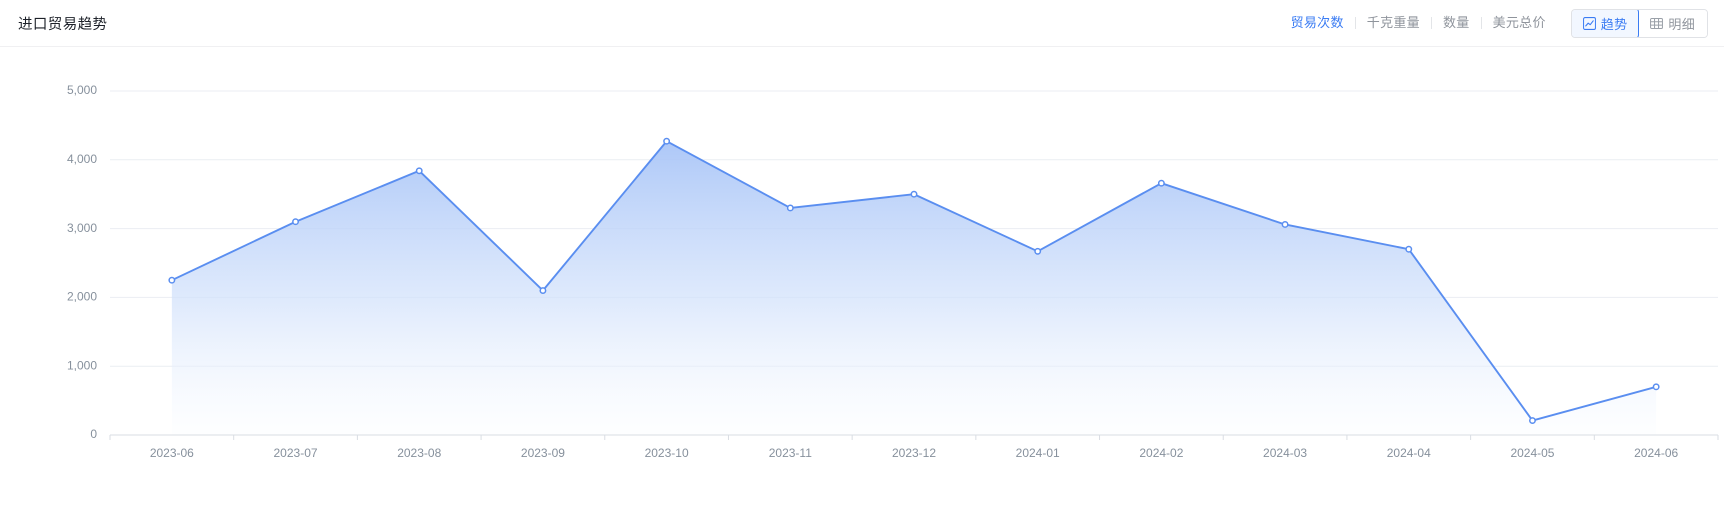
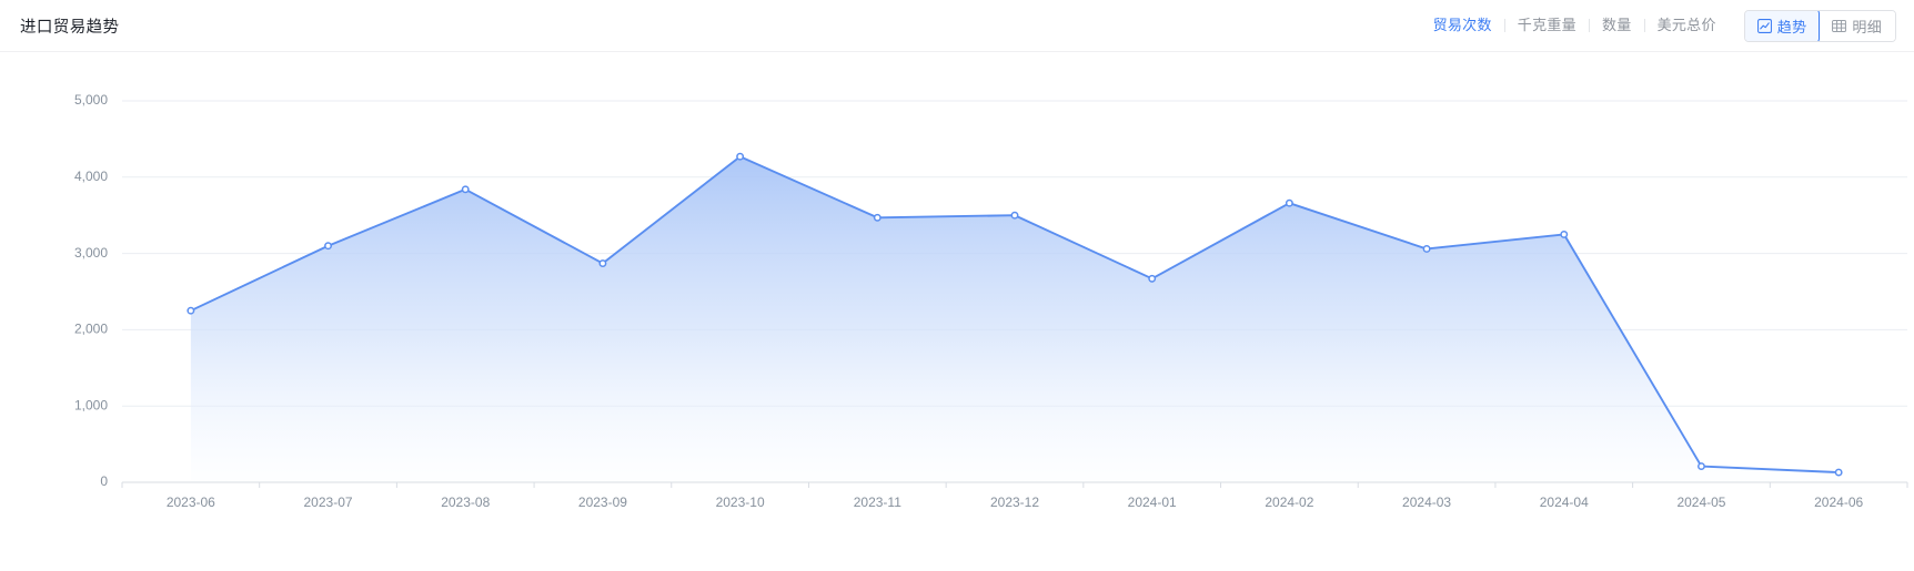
2023-09: 2100 -> 2900
2023-11: 3300 -> 3500
2024-04: 2700 -> 3200
2024-06: 700 -> 100
